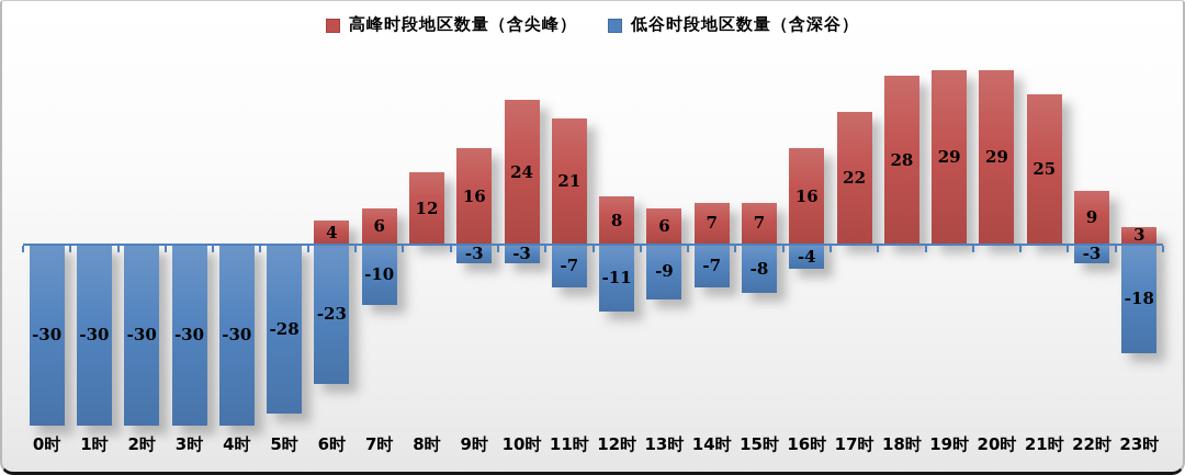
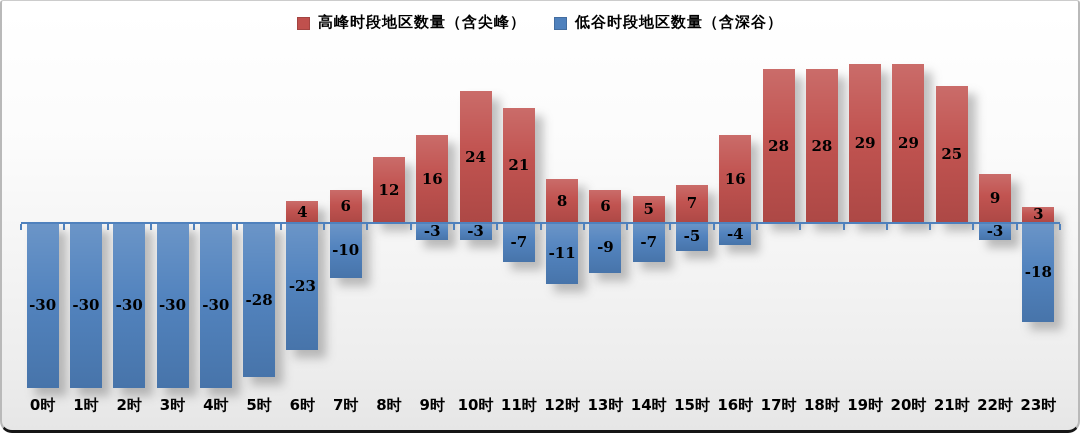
高峰时段地区数量（含尖峰）/14时: 7 -> 5
低谷时段地区数量（含深谷）/15时: -8 -> -5
高峰时段地区数量（含尖峰）/17时: 22 -> 28
